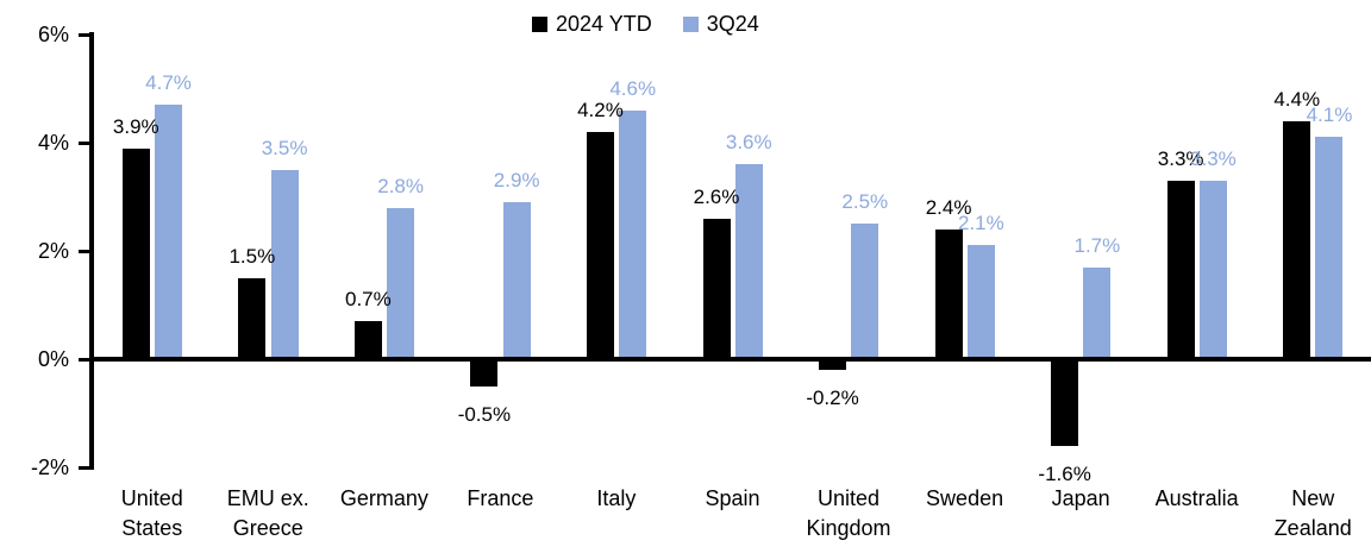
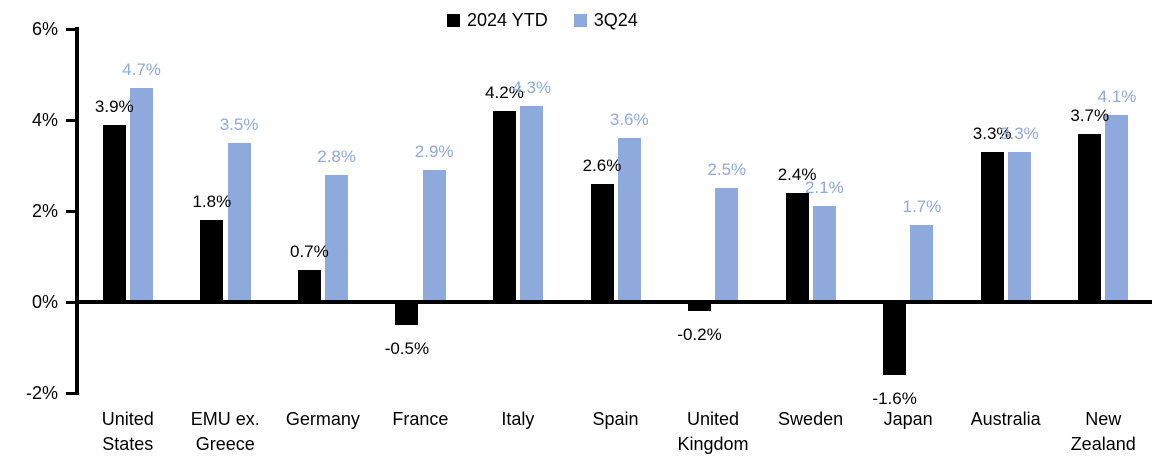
2024 YTD/EMU ex. Greece: 1.5% -> 1.8%
3Q24/Italy: 4.6% -> 4.3%
2024 YTD/New Zealand: 4.4% -> 3.7%
